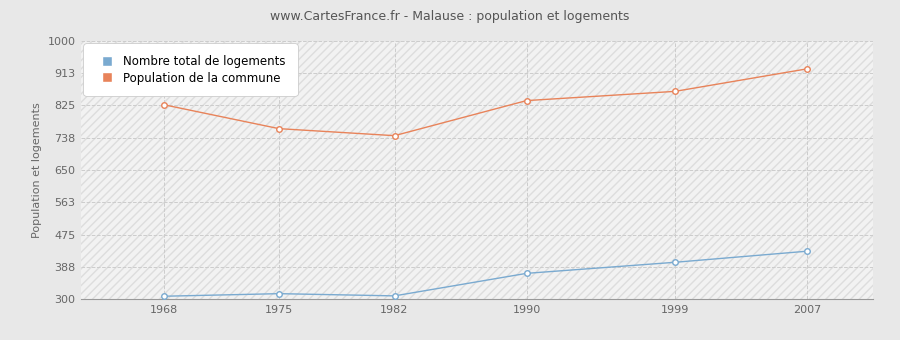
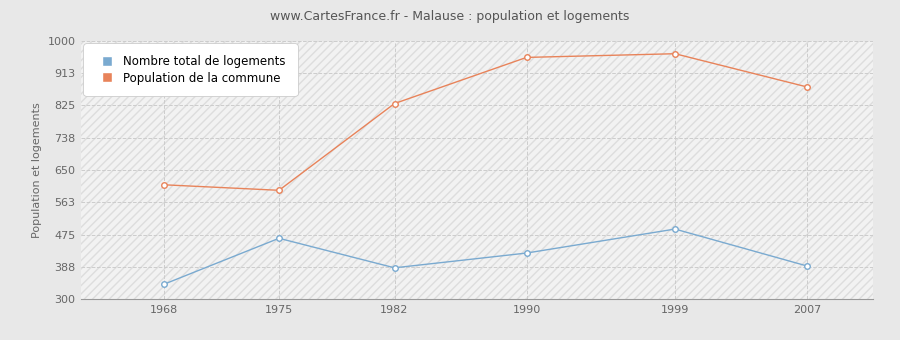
Nombre total de logements/1968: 308 -> 340
Population de la commune/1968: 827 -> 610
Nombre total de logements/1975: 315 -> 465
Population de la commune/1975: 762 -> 595
Nombre total de logements/1982: 309 -> 385
Population de la commune/1982: 743 -> 830
Nombre total de logements/1990: 370 -> 425
Population de la commune/1990: 838 -> 955
Nombre total de logements/1999: 400 -> 490
Population de la commune/1999: 863 -> 965
Nombre total de logements/2007: 430 -> 390
Population de la commune/2007: 924 -> 875
